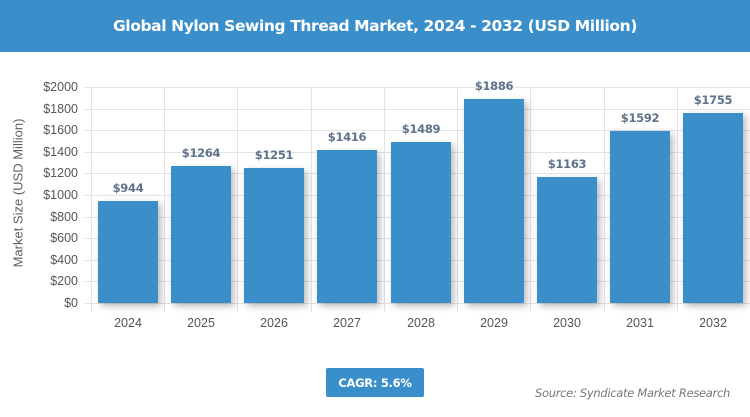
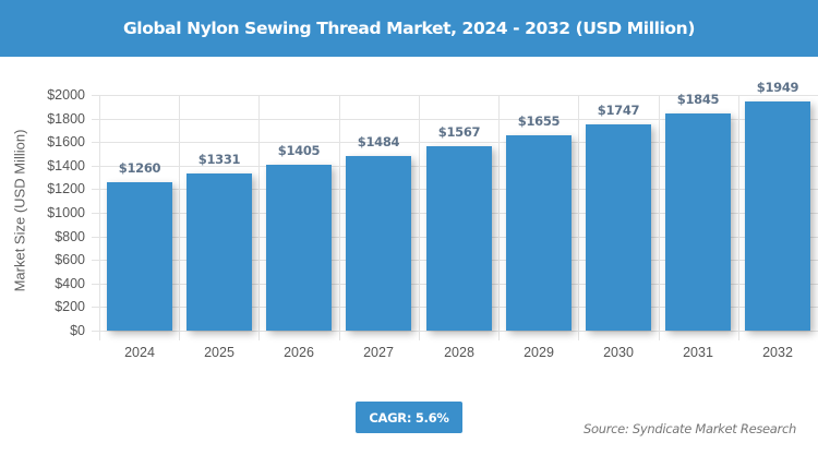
2024: $944 -> $1260
2025: $1264 -> $1331
2026: $1251 -> $1405
2027: $1416 -> $1484
2028: $1489 -> $1567
2029: $1886 -> $1655
2030: $1163 -> $1747
2031: $1592 -> $1845
2032: $1755 -> $1949
